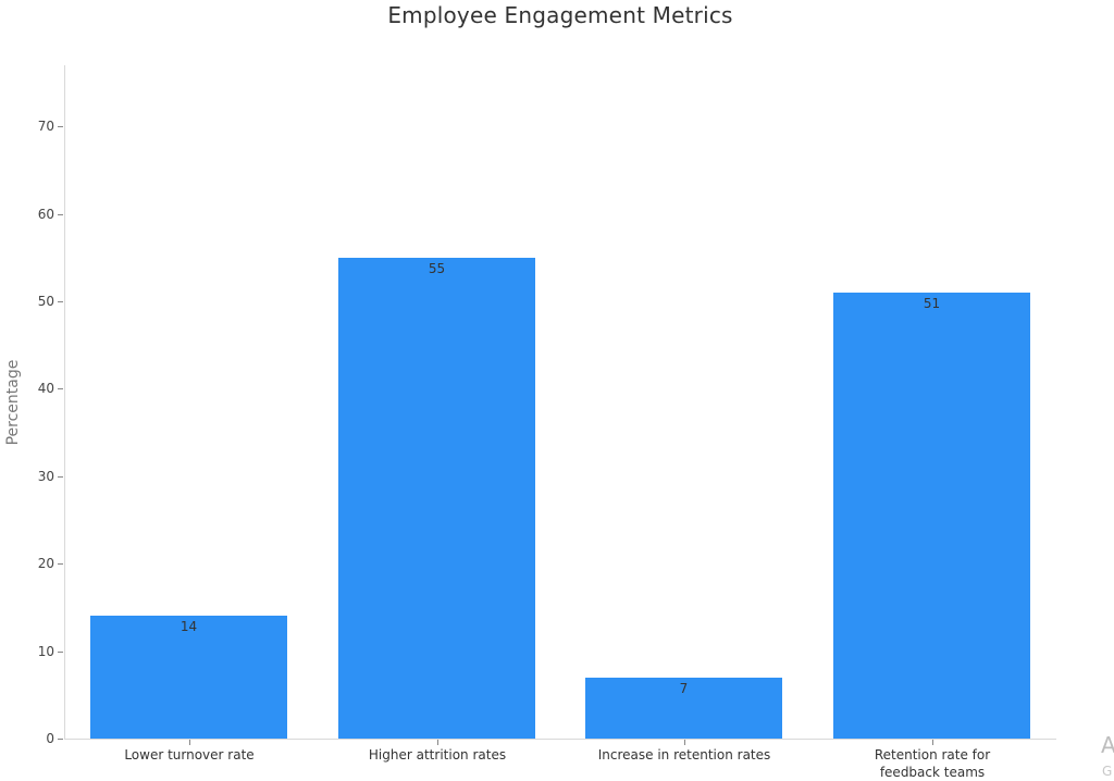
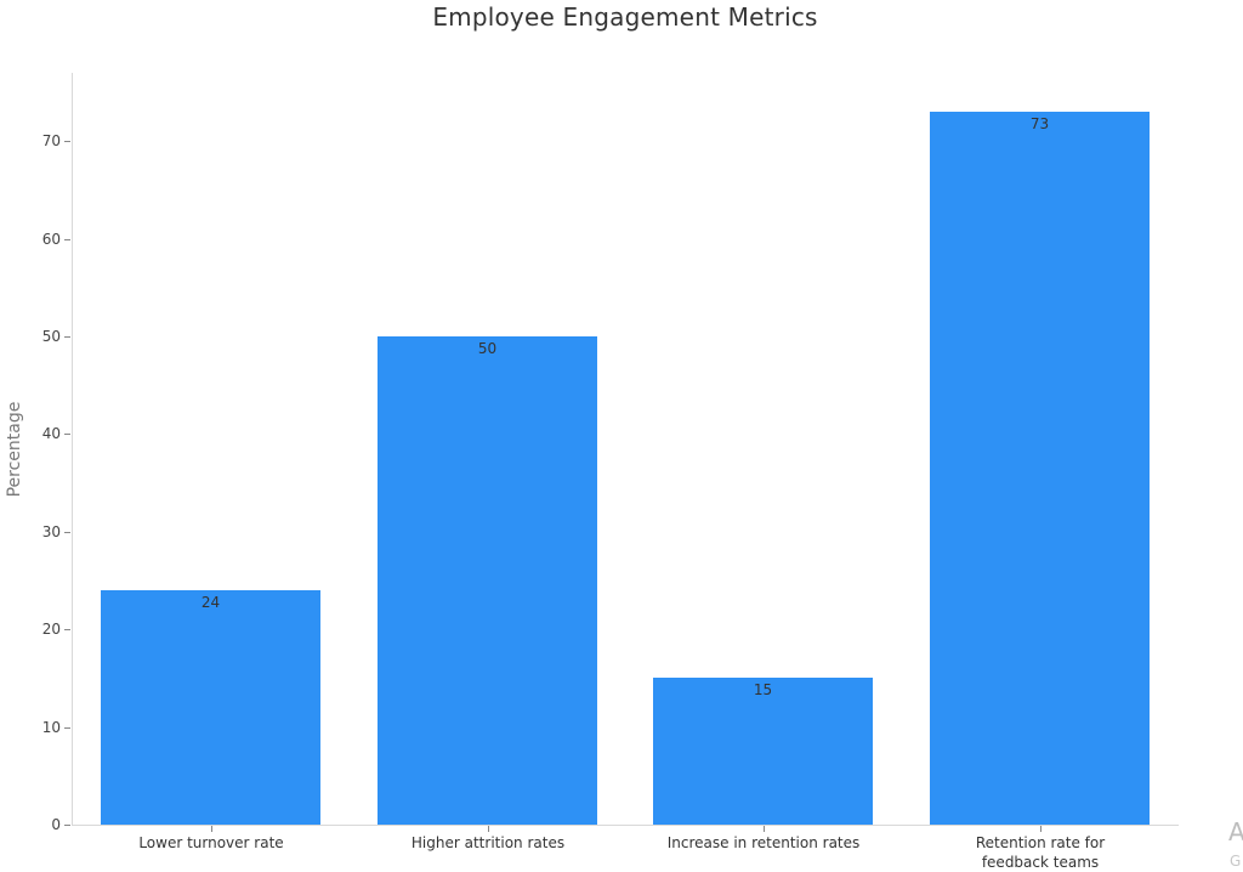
Lower turnover rate: 14 -> 24
Higher attrition rates: 55 -> 50
Increase in retention rates: 7 -> 15
Retention rate for feedback teams: 51 -> 73
